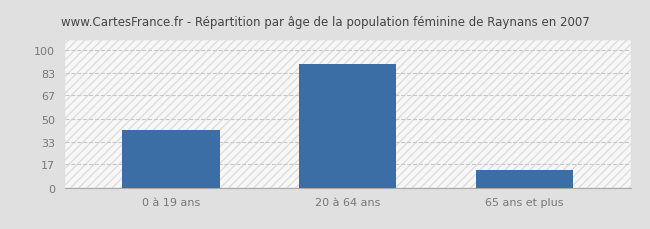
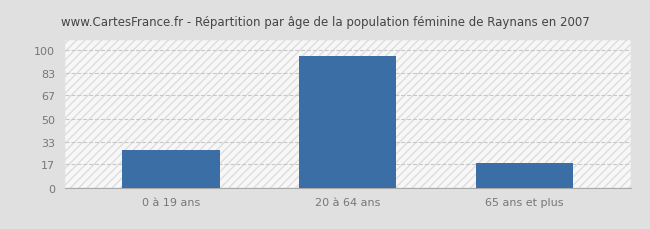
0 à 19 ans: 42 -> 27
20 à 64 ans: 90 -> 96
65 ans et plus: 13 -> 18
